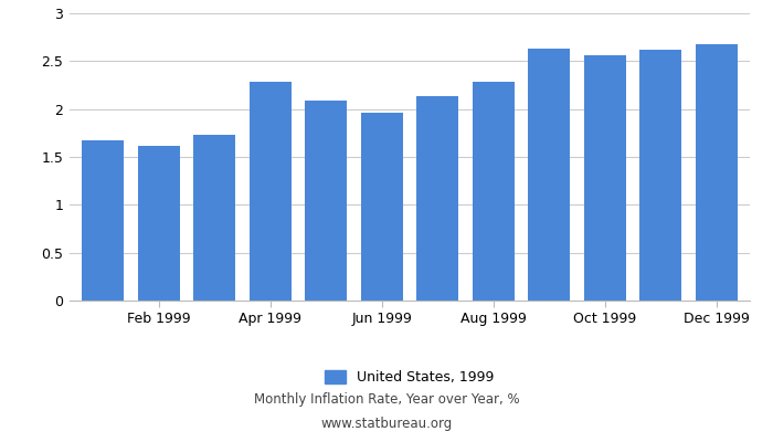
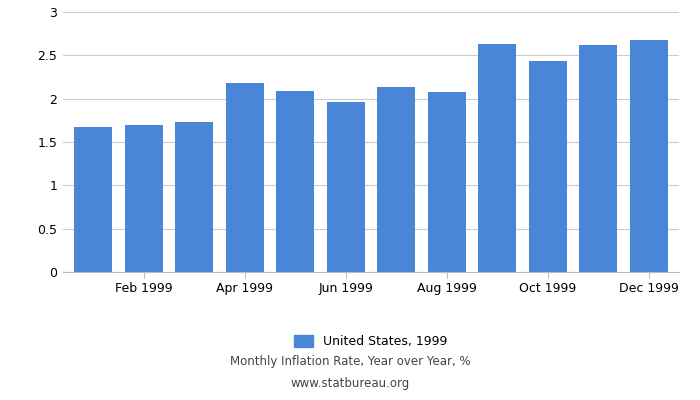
Feb 1999: 1.61 -> 1.70
Apr 1999: 2.28 -> 2.18
Aug 1999: 2.28 -> 2.08
Oct 1999: 2.56 -> 2.44
